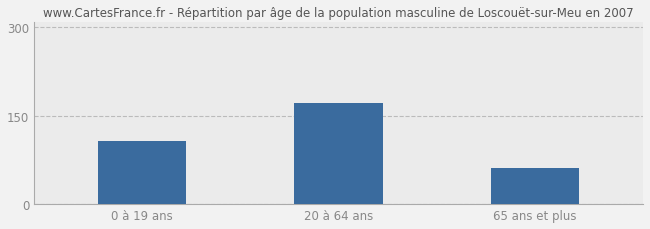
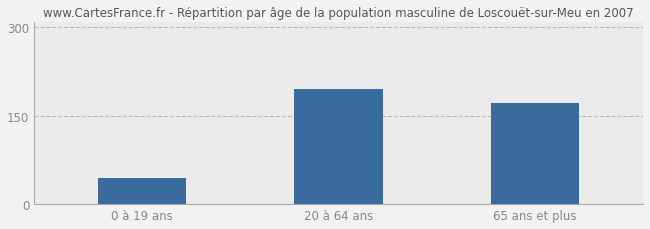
0 à 19 ans: 107 -> 44
20 à 64 ans: 172 -> 196
65 ans et plus: 62 -> 172
